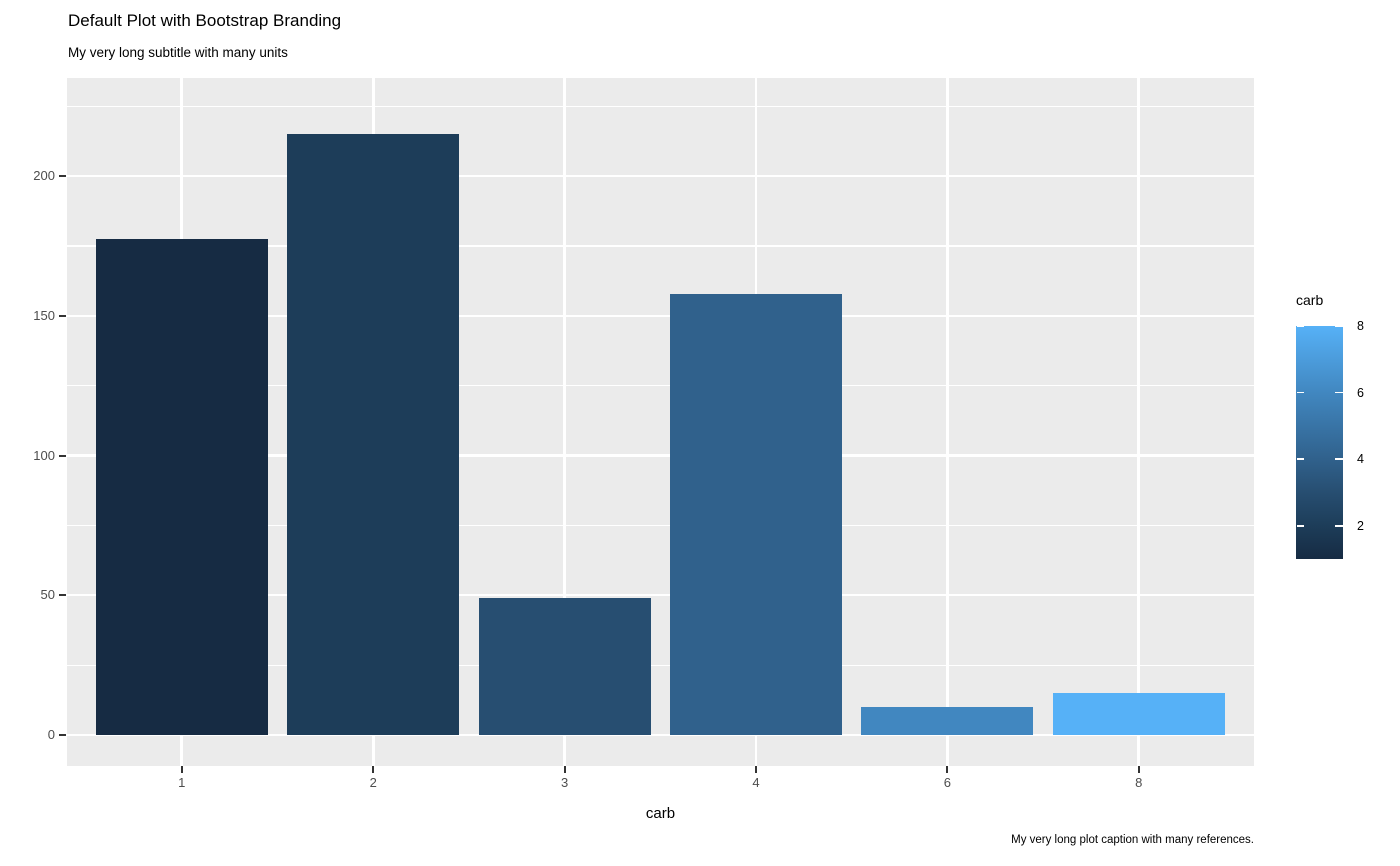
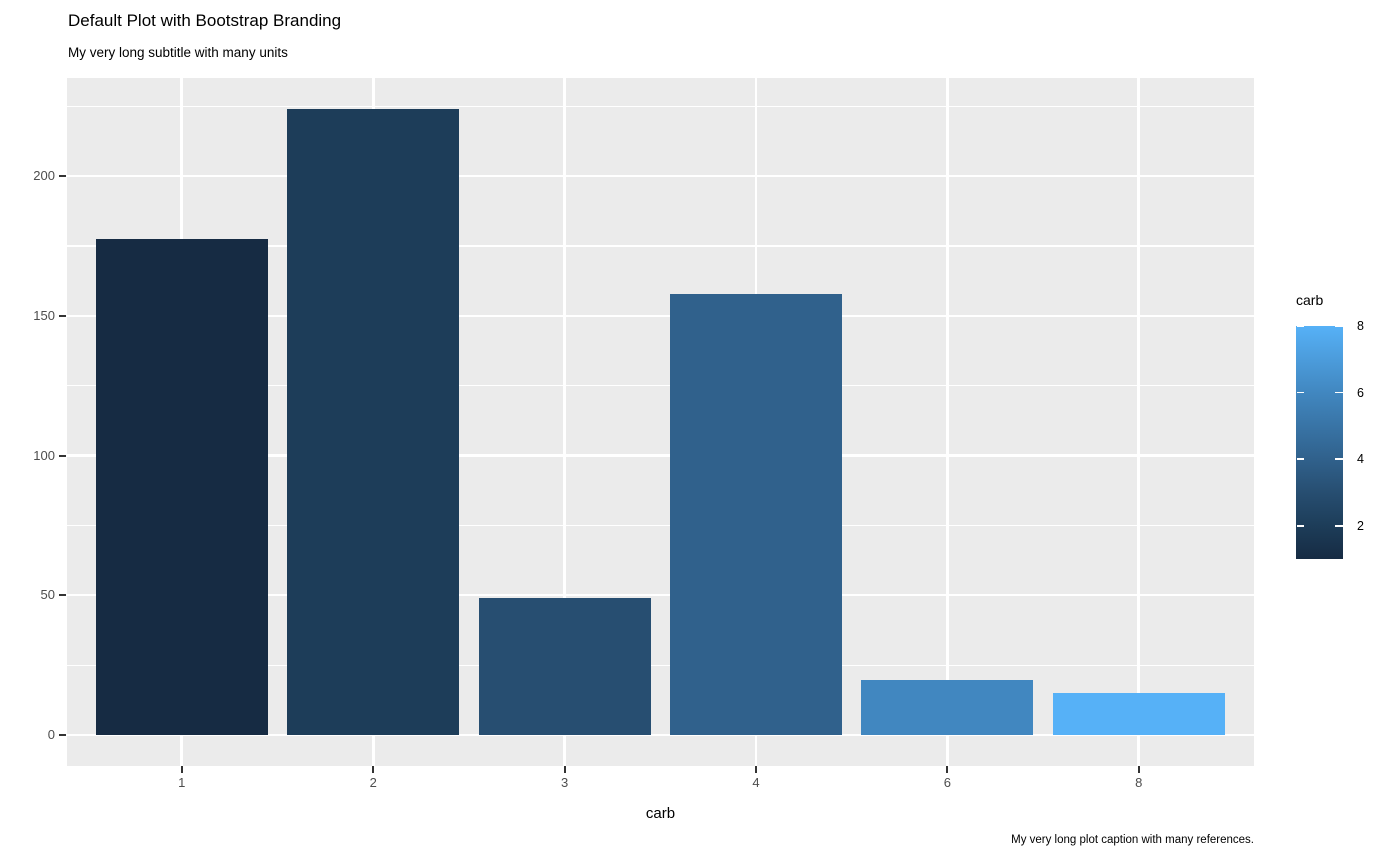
2: 215 -> 224
6: 10 -> 20
